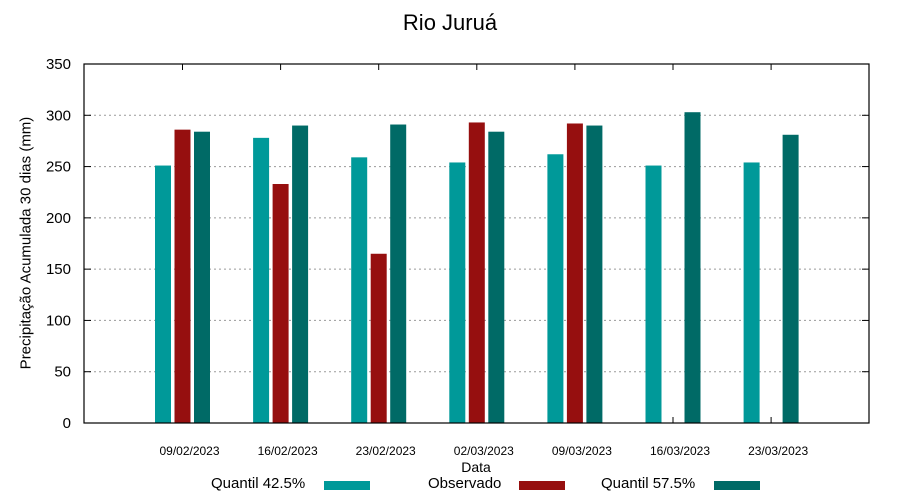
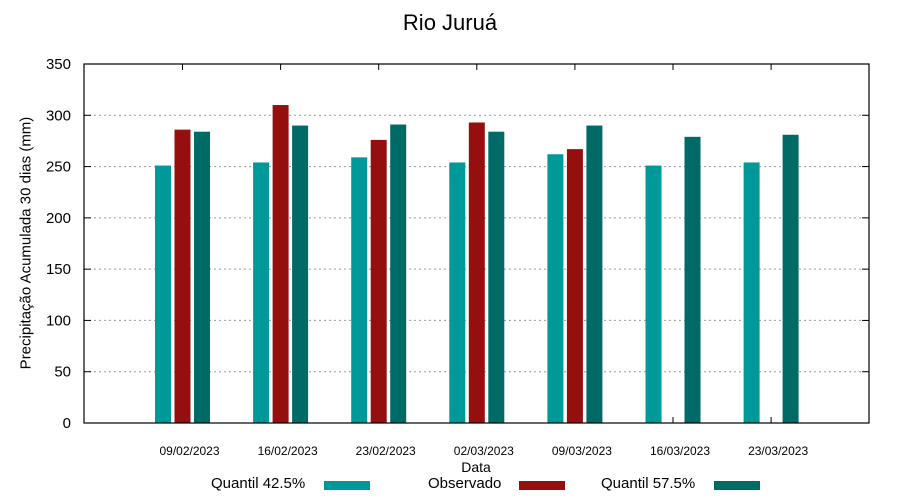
Quantil 42.5%/16/02/2023: 278 -> 254
Observado/16/02/2023: 233 -> 310
Observado/23/02/2023: 165 -> 276
Observado/09/03/2023: 292 -> 267
Quantil 57.5%/16/03/2023: 303 -> 279
